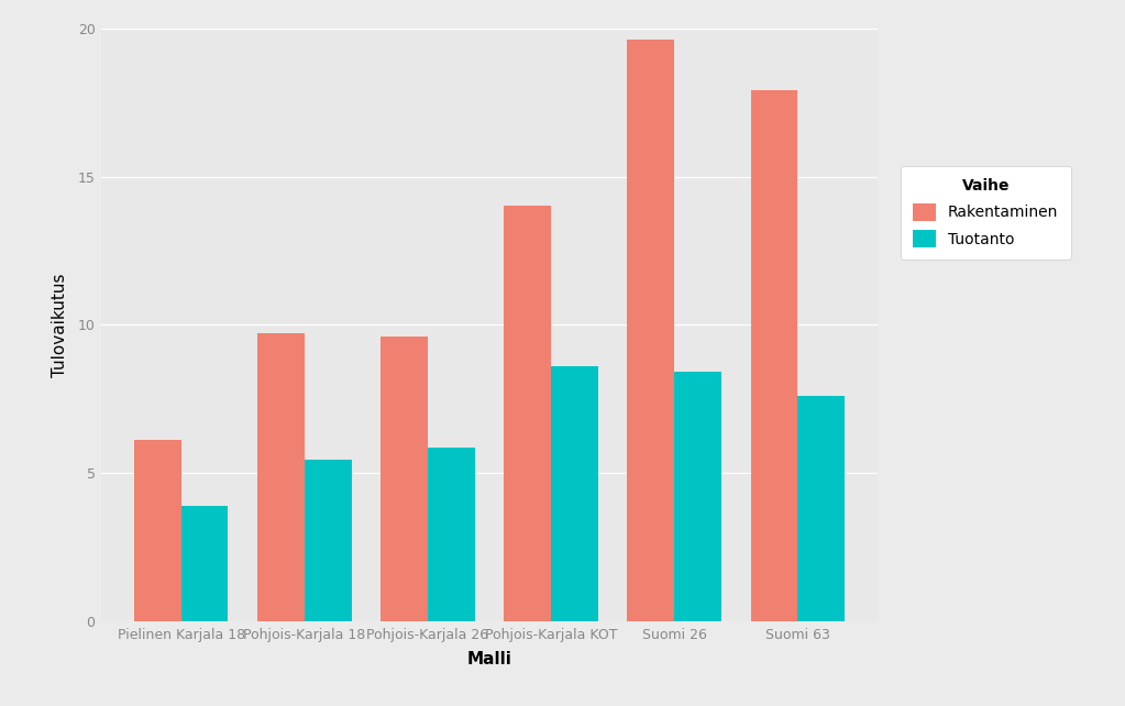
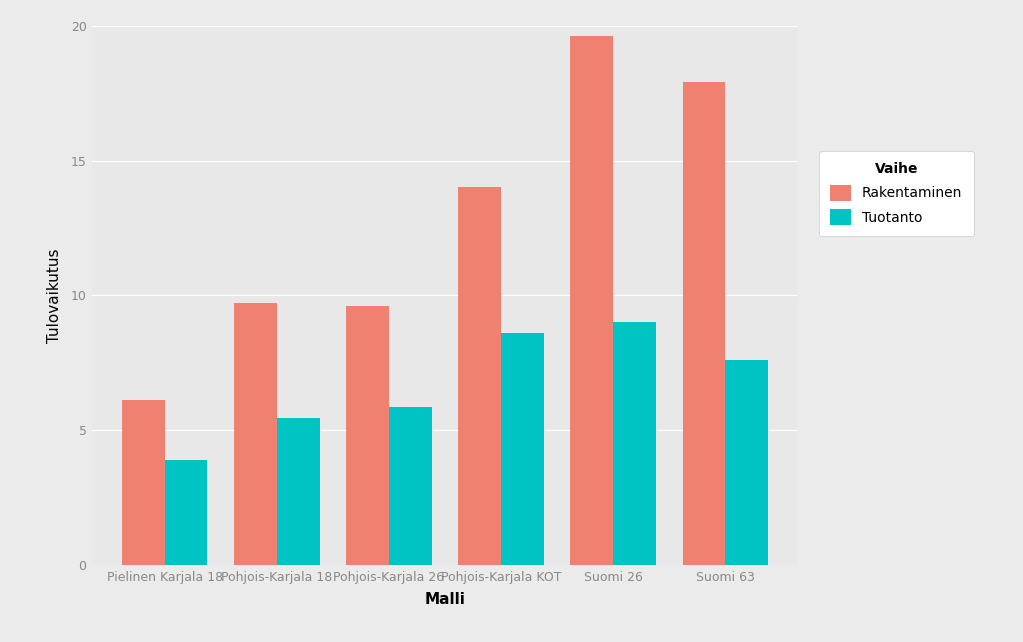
Tuotanto/Suomi 26: 8.40 -> 9.00
